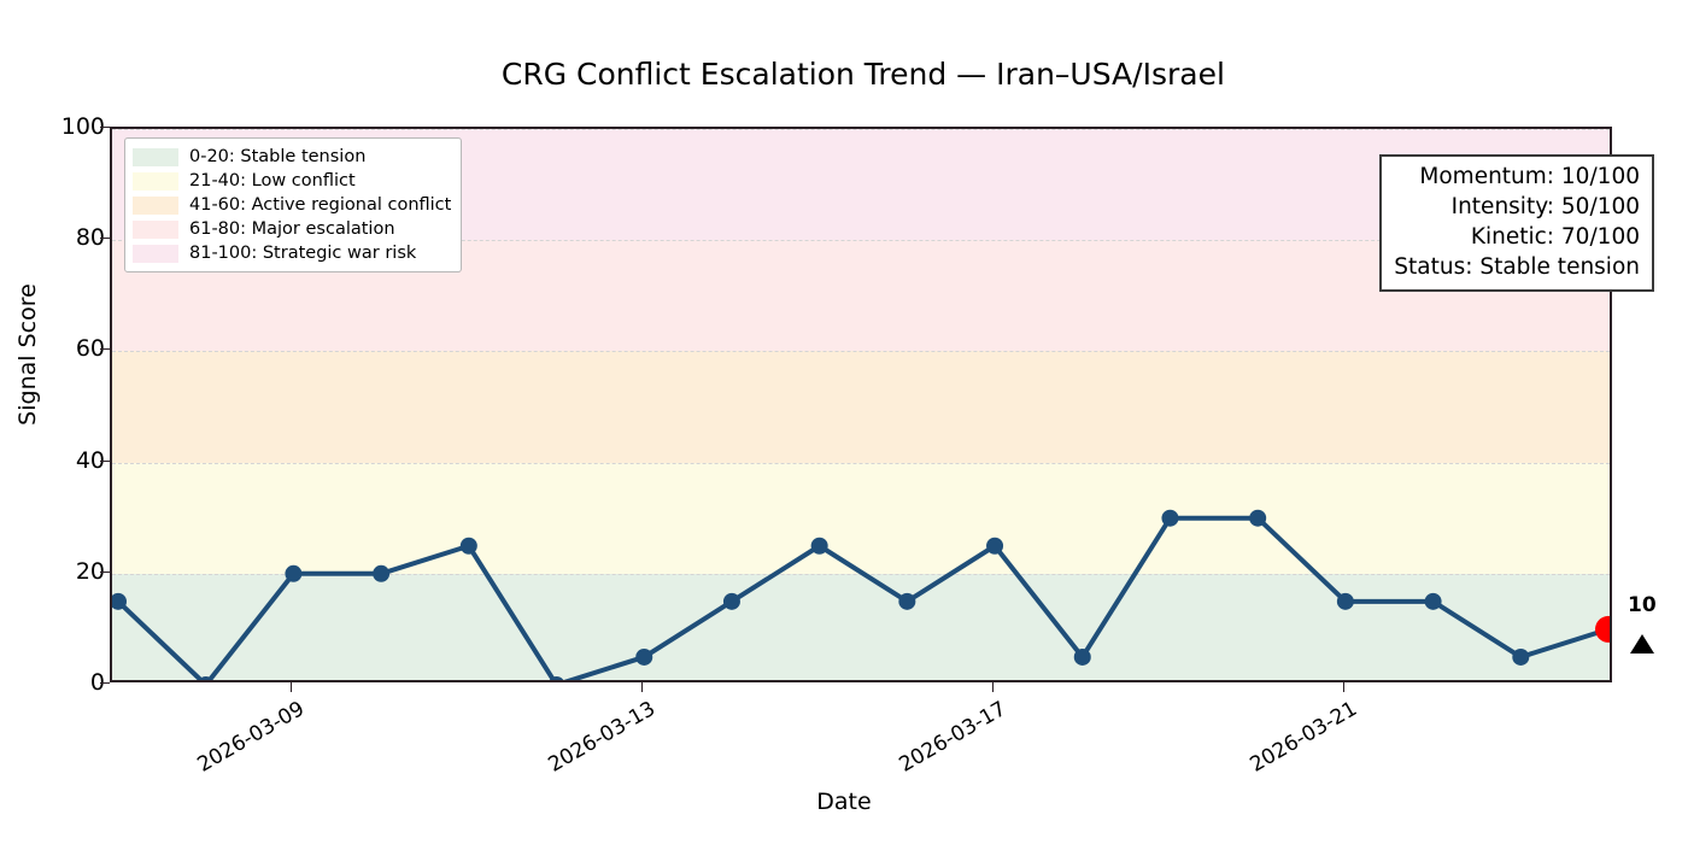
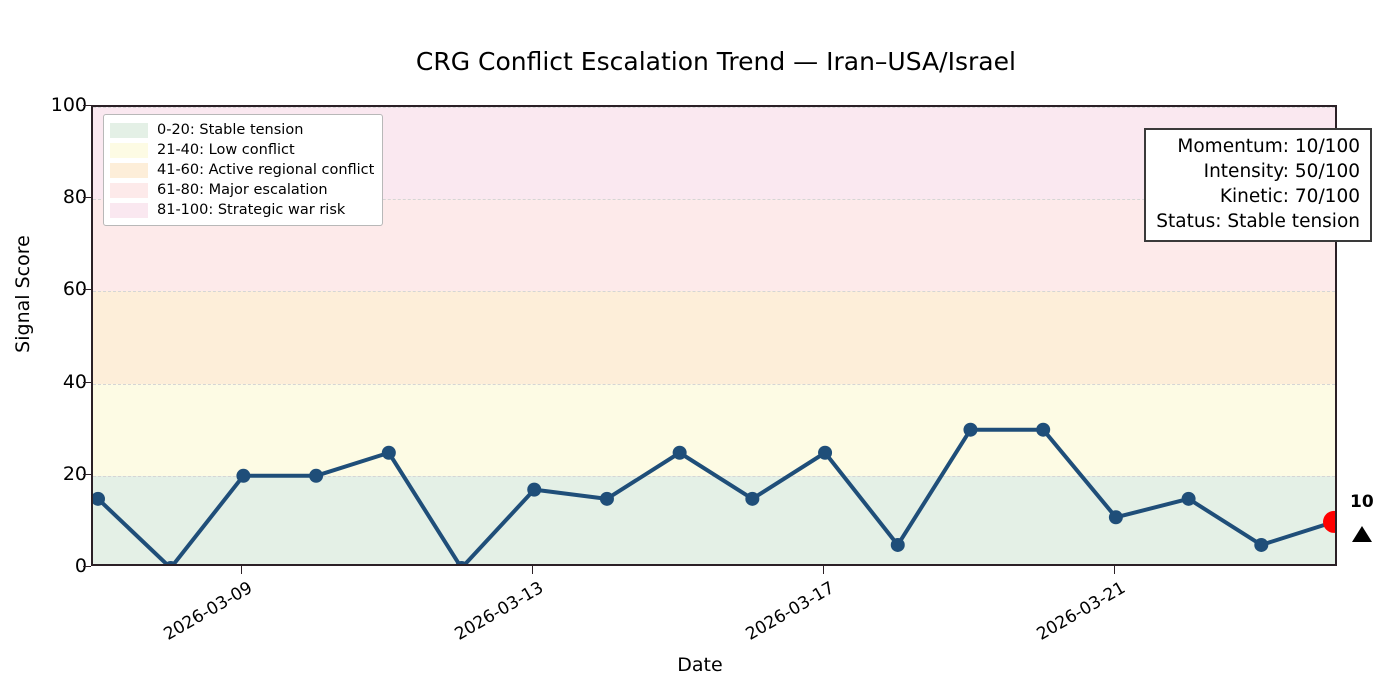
2026-03-13: 5 -> 17
2026-03-21: 15 -> 11
